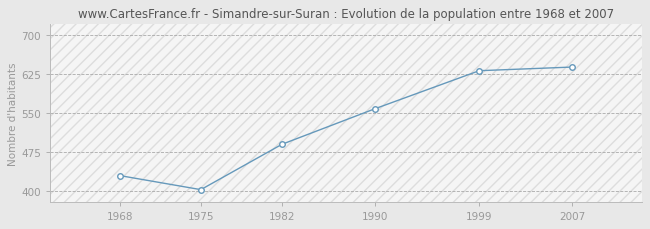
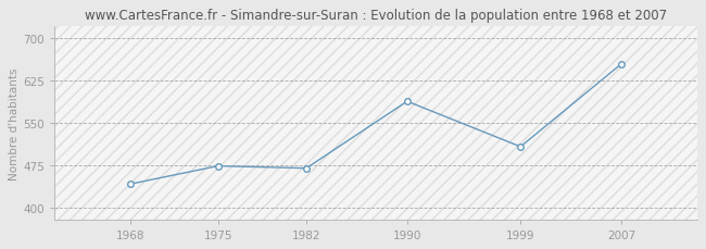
1968: 430 -> 442
1975: 403 -> 474
1982: 490 -> 470
1990: 558 -> 588
1999: 631 -> 508
2007: 638 -> 654
